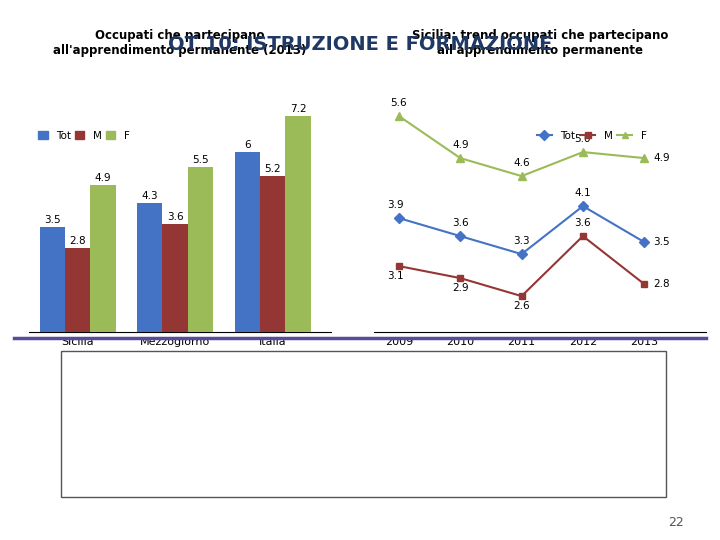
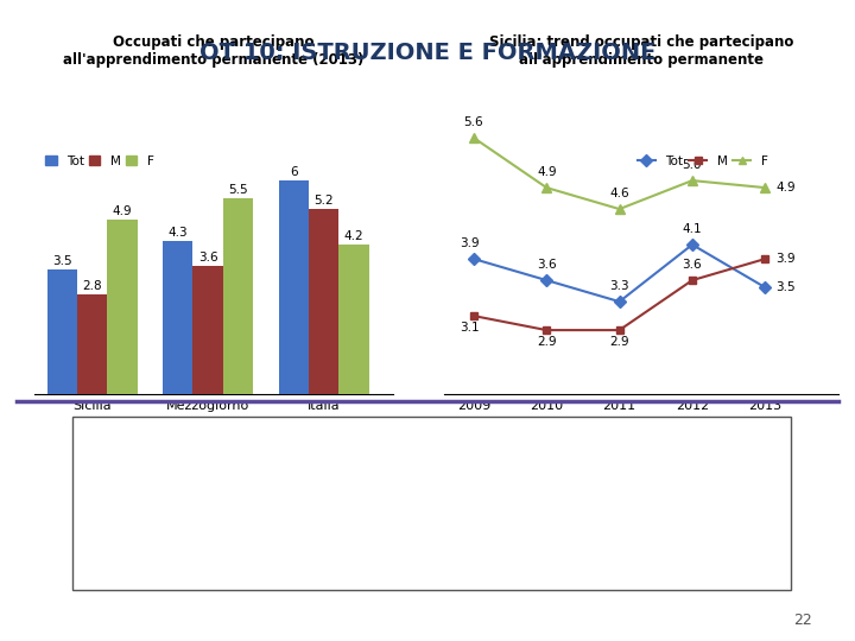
F/Italia: 7.2 -> 4.2
M/2011: 2.6 -> 2.9
M/2013: 2.8 -> 3.9
